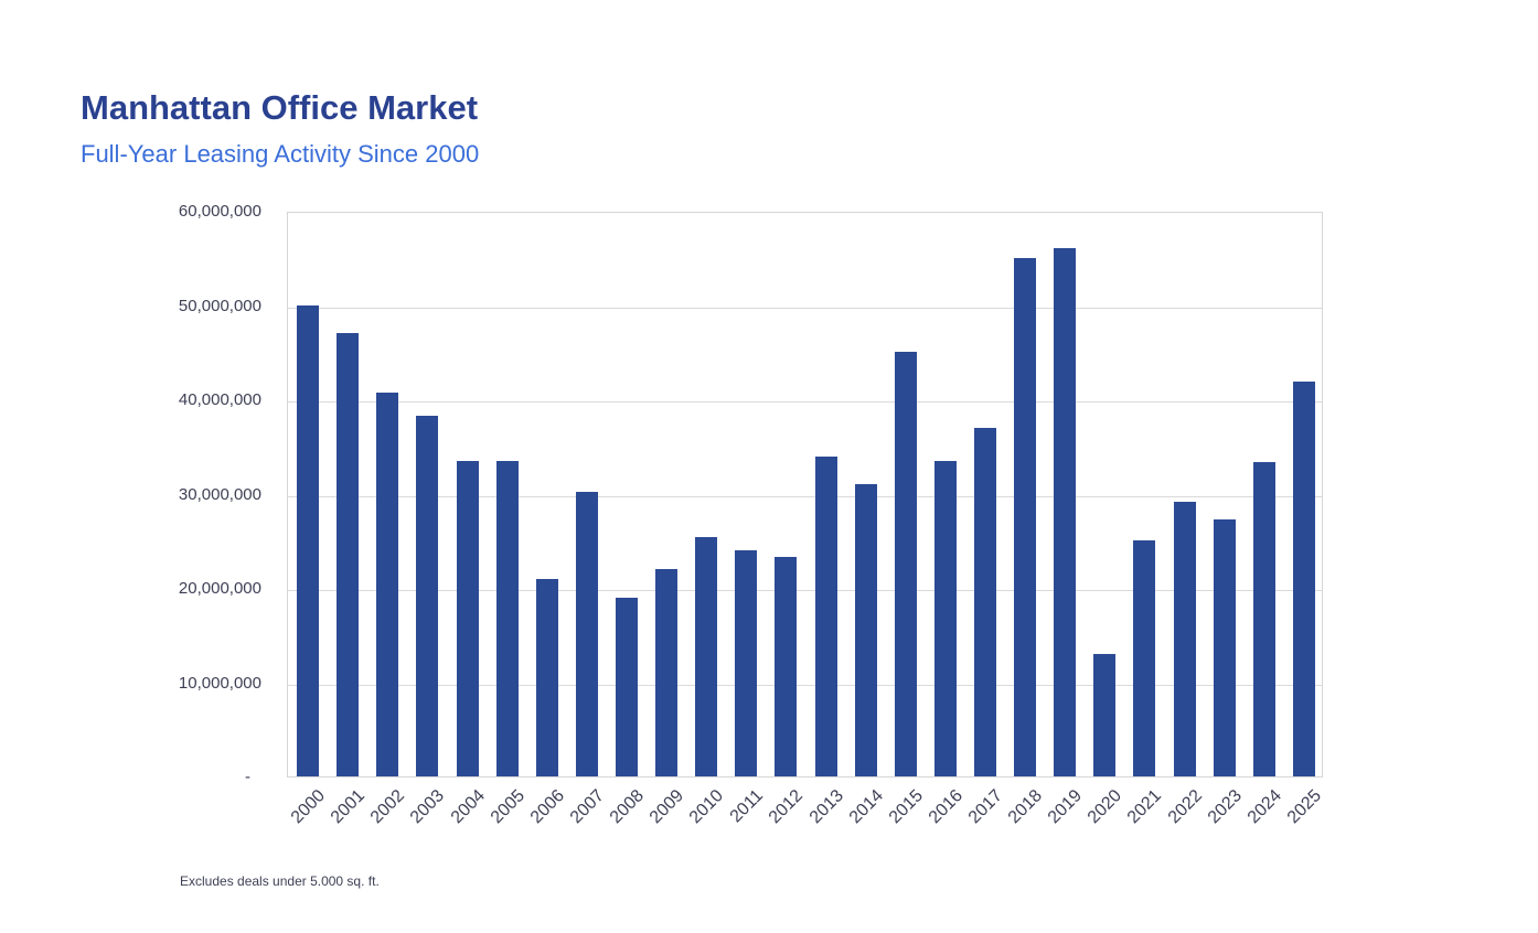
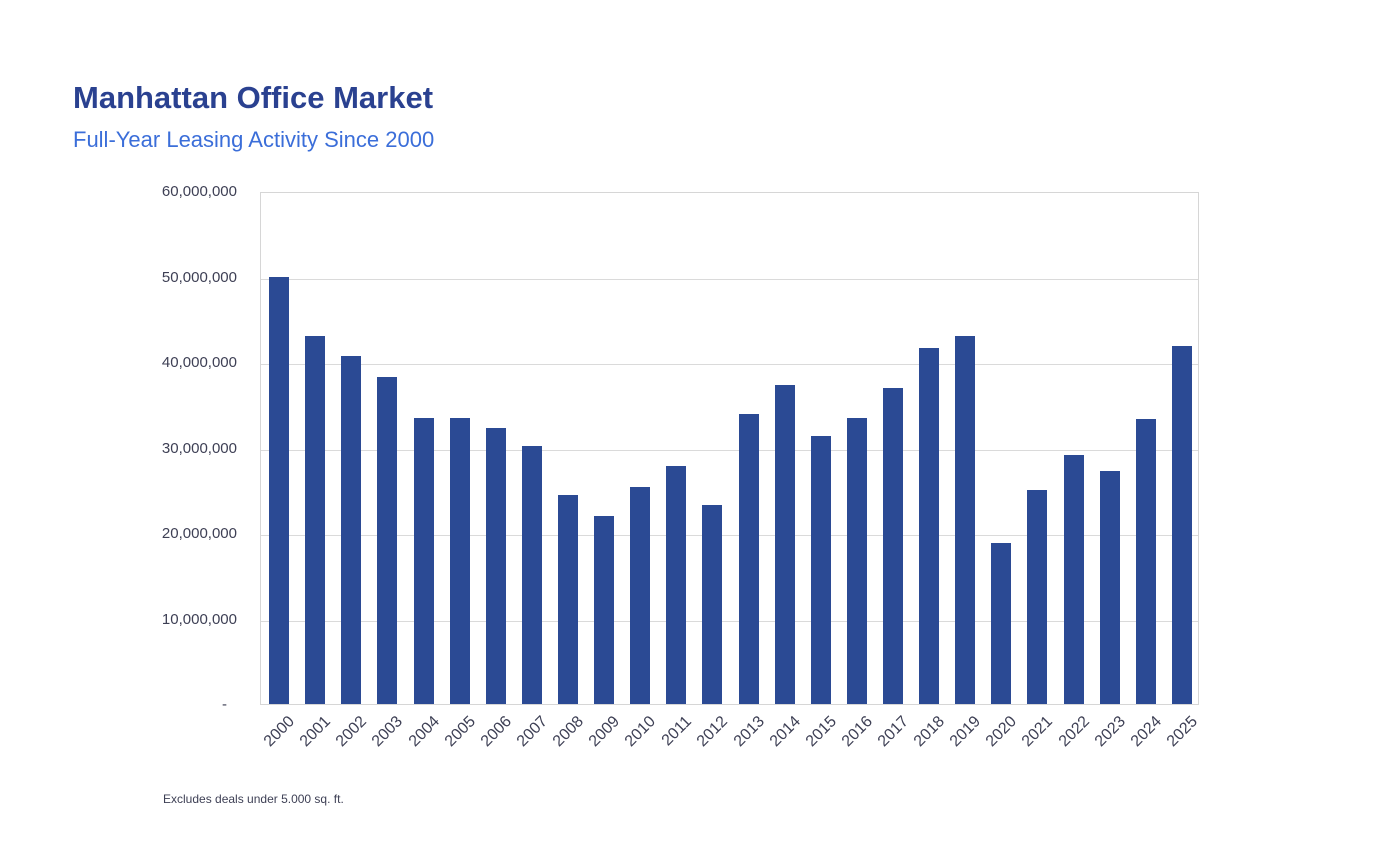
2001: 47000000 -> 43000000
2006: 21000000 -> 32000000
2008: 19000000 -> 24000000
2011: 24000000 -> 28000000
2014: 31000000 -> 37000000
2015: 45000000 -> 31000000
2018: 55000000 -> 42000000
2019: 56000000 -> 43000000
2020: 13000000 -> 19000000
